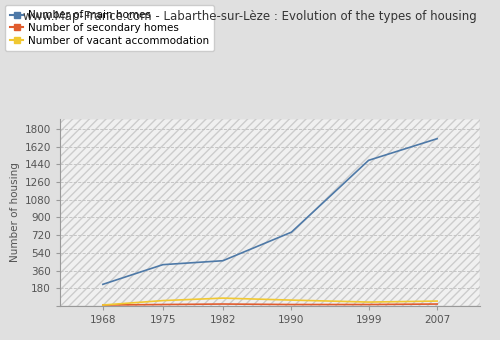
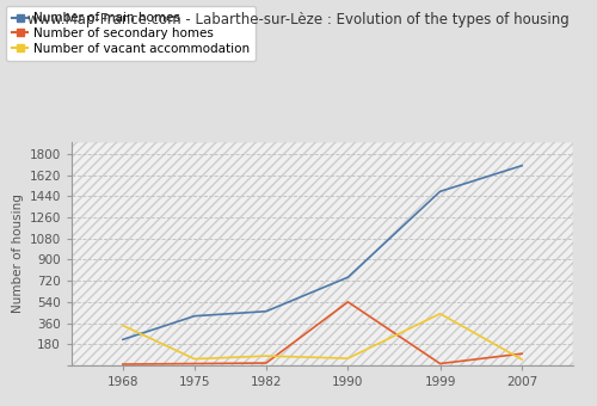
Number of vacant accommodation/1968: 10 -> 340
Number of secondary homes/1990: 20 -> 540
Number of vacant accommodation/1999: 40 -> 440
Number of secondary homes/2007: 20 -> 100
